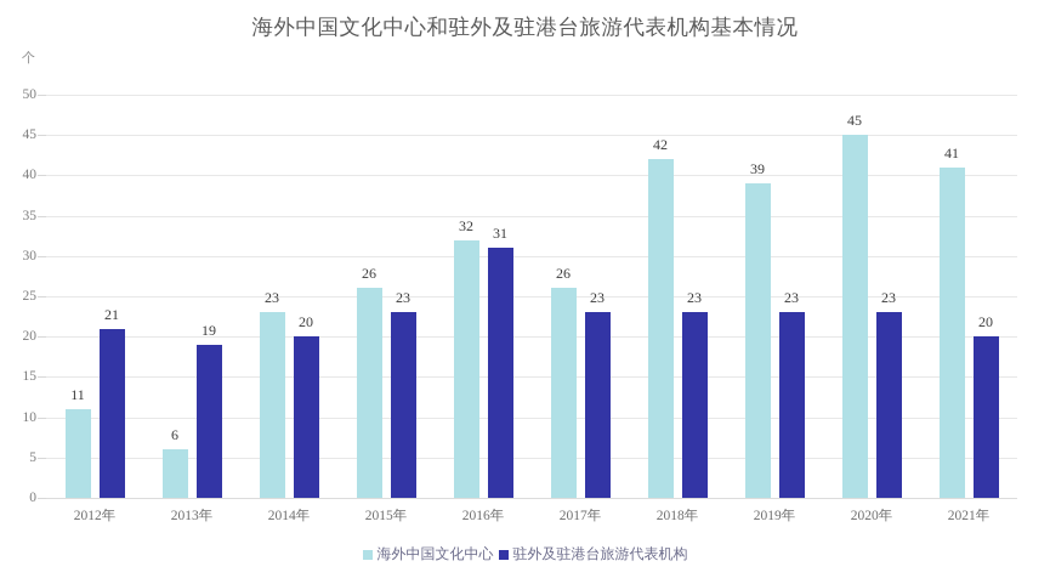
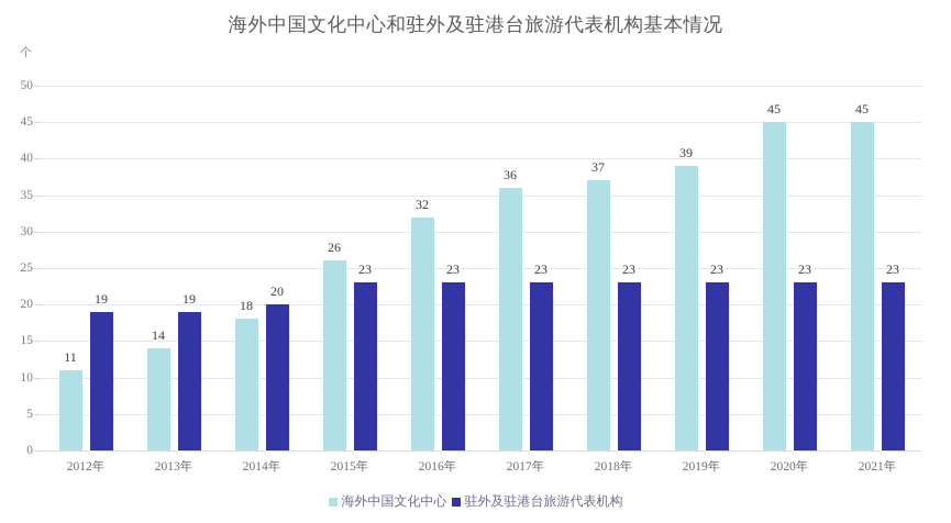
驻外及驻港台旅游代表机构/2012年: 21 -> 19
海外中国文化中心/2013年: 6 -> 14
海外中国文化中心/2014年: 23 -> 18
驻外及驻港台旅游代表机构/2016年: 31 -> 23
海外中国文化中心/2017年: 26 -> 36
海外中国文化中心/2018年: 42 -> 37
海外中国文化中心/2021年: 41 -> 45
驻外及驻港台旅游代表机构/2021年: 20 -> 23
